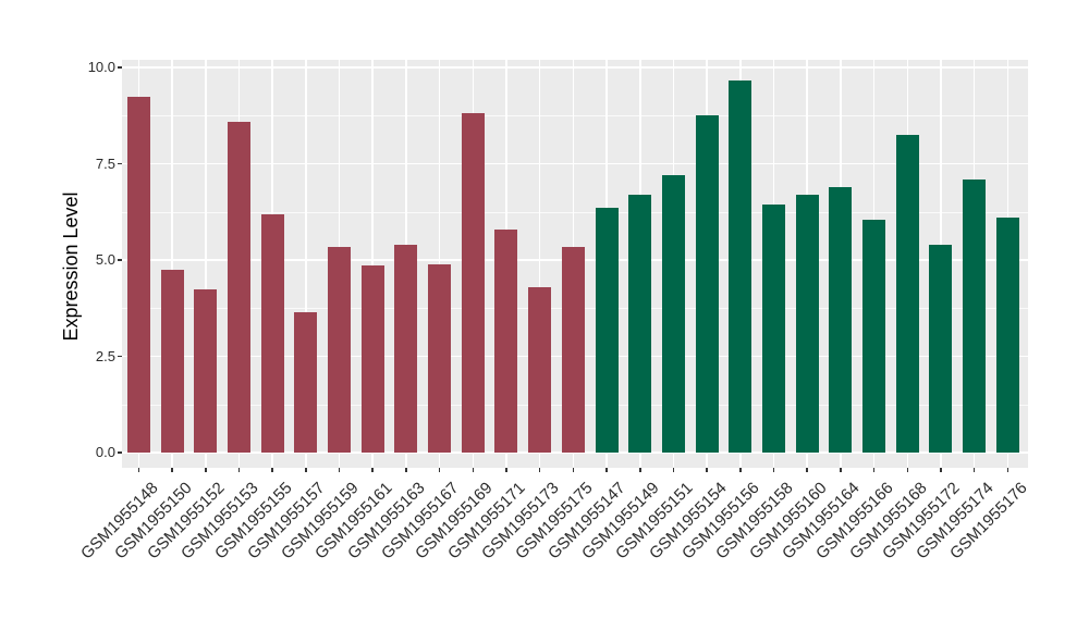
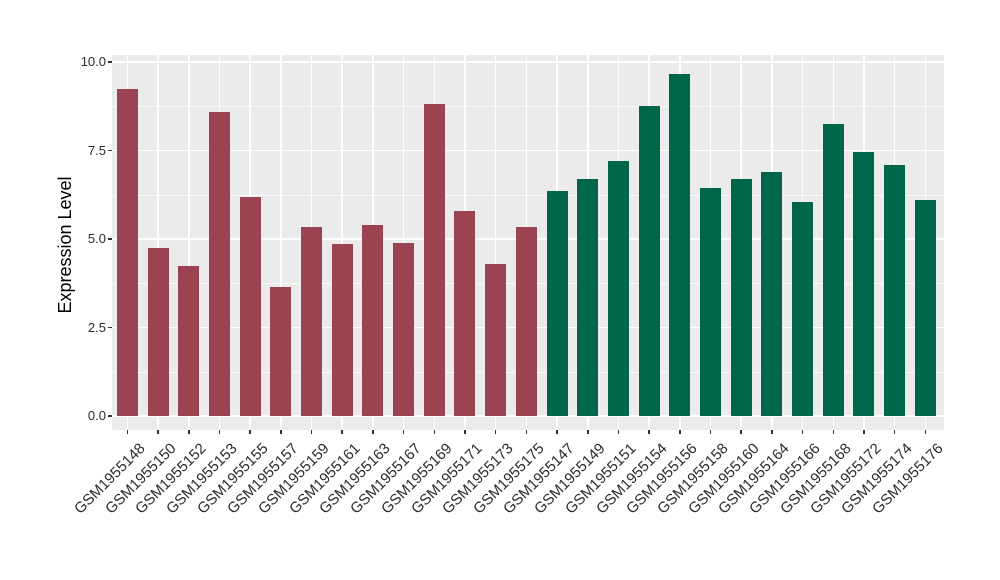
GSM1955172: 5.4 -> 7.5
